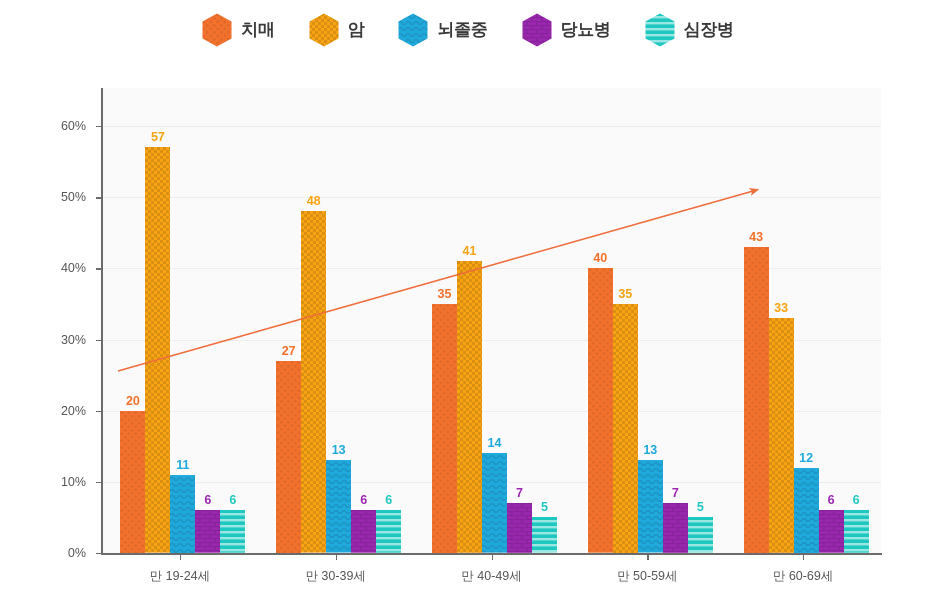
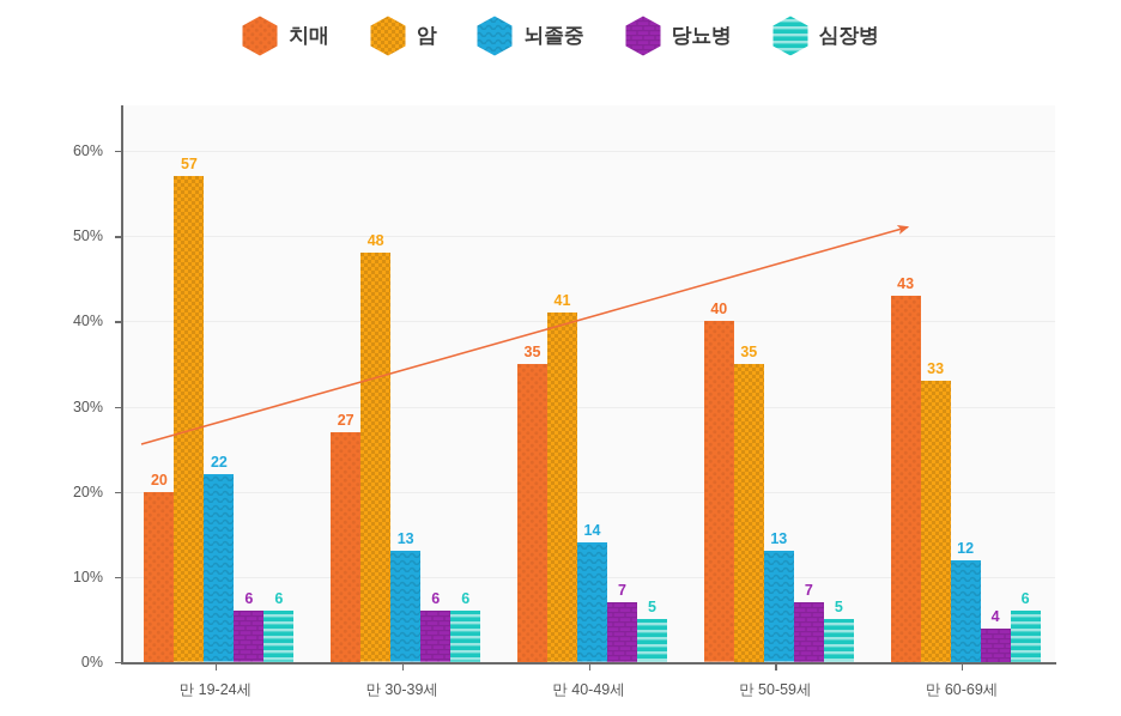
뇌졸중/만 19-24세: 11 -> 22
당뇨병/만 60-69세: 6 -> 4
